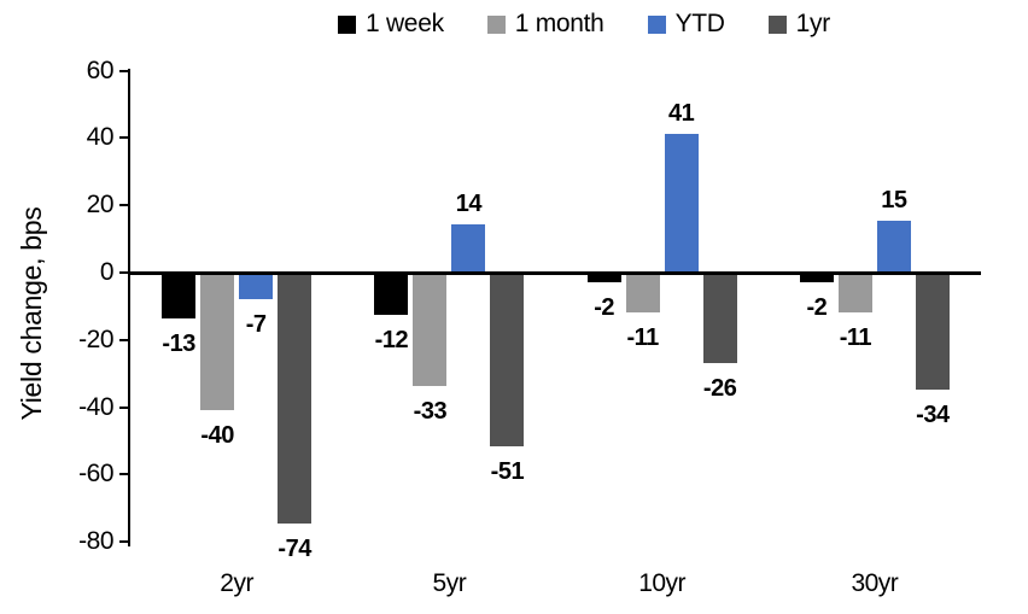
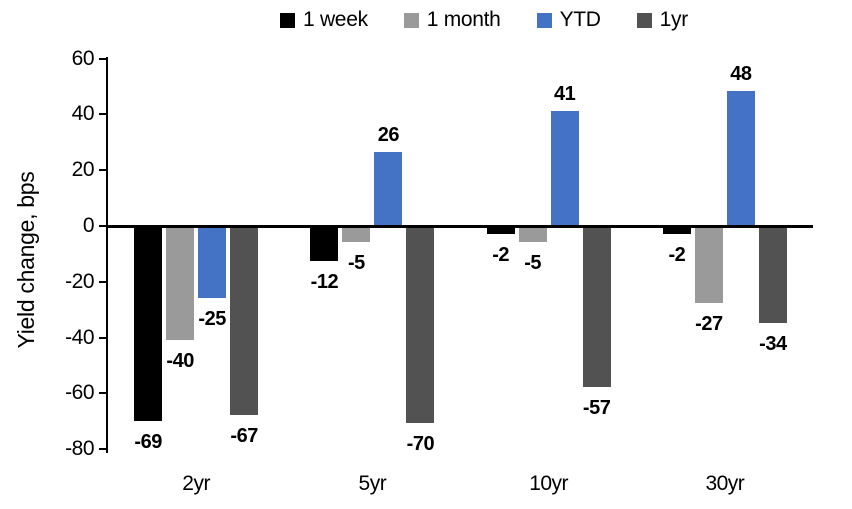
1 week/2yr: -13 -> -69
YTD/2yr: -7 -> -25
1yr/2yr: -74 -> -67
1 month/5yr: -33 -> -5
YTD/5yr: 14 -> 26
1yr/5yr: -51 -> -70
1 month/10yr: -11 -> -5
1yr/10yr: -26 -> -57
1 month/30yr: -11 -> -27
YTD/30yr: 15 -> 48
